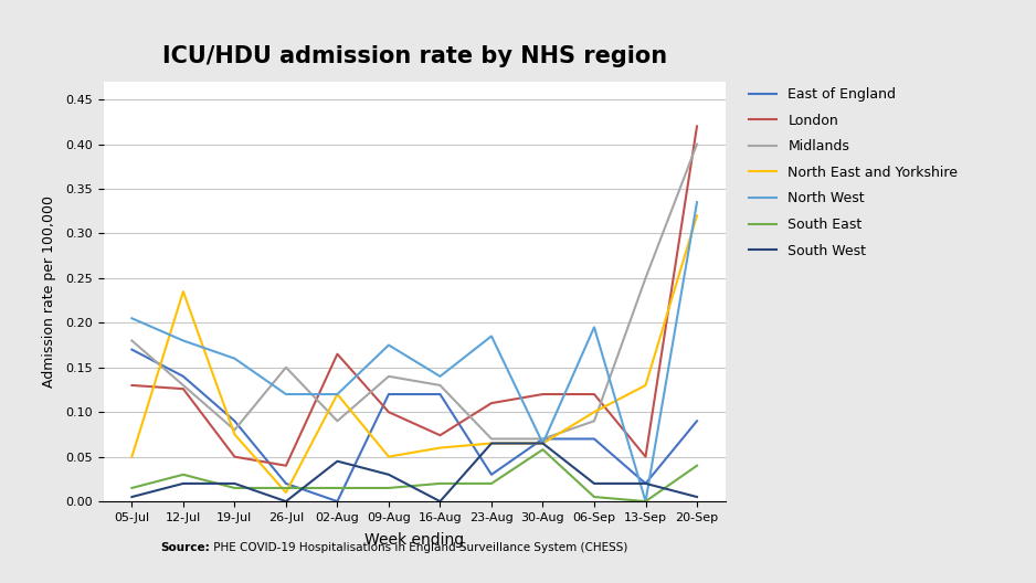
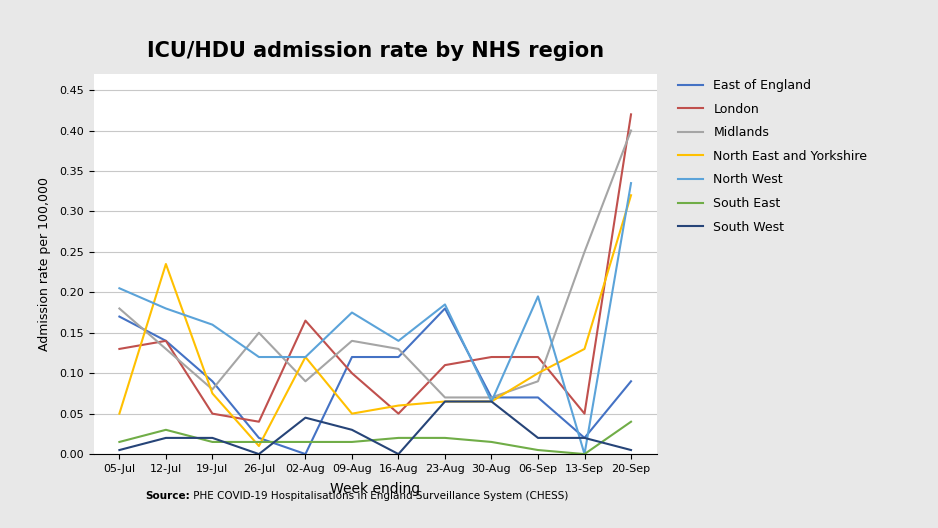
London/12-Jul: 0.126 -> 0.140
London/16-Aug: 0.074 -> 0.050
East of England/23-Aug: 0.03 -> 0.18
South East/30-Aug: 0.058 -> 0.015
